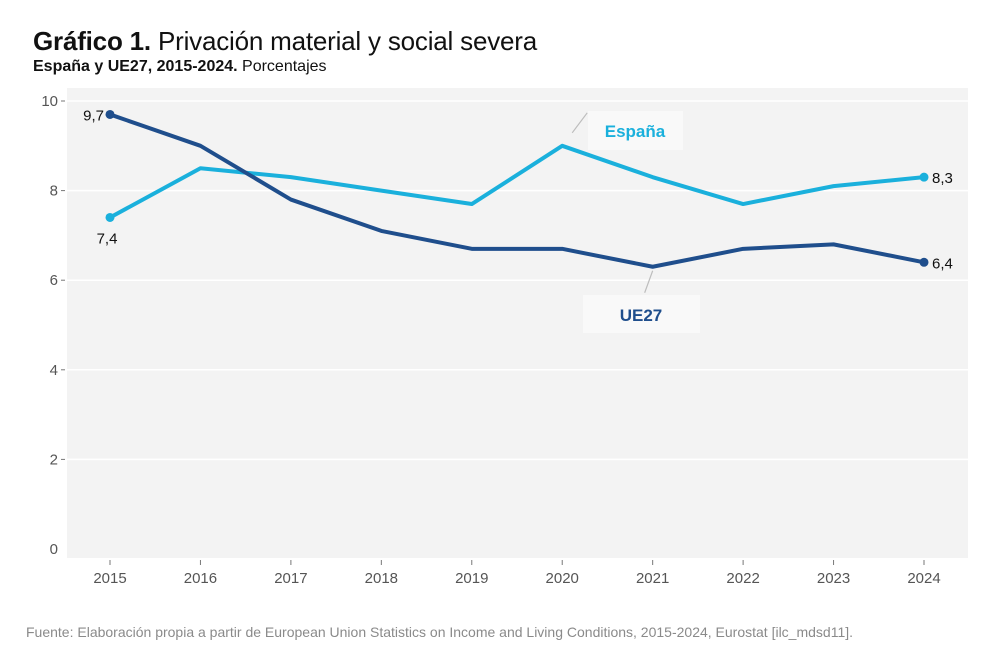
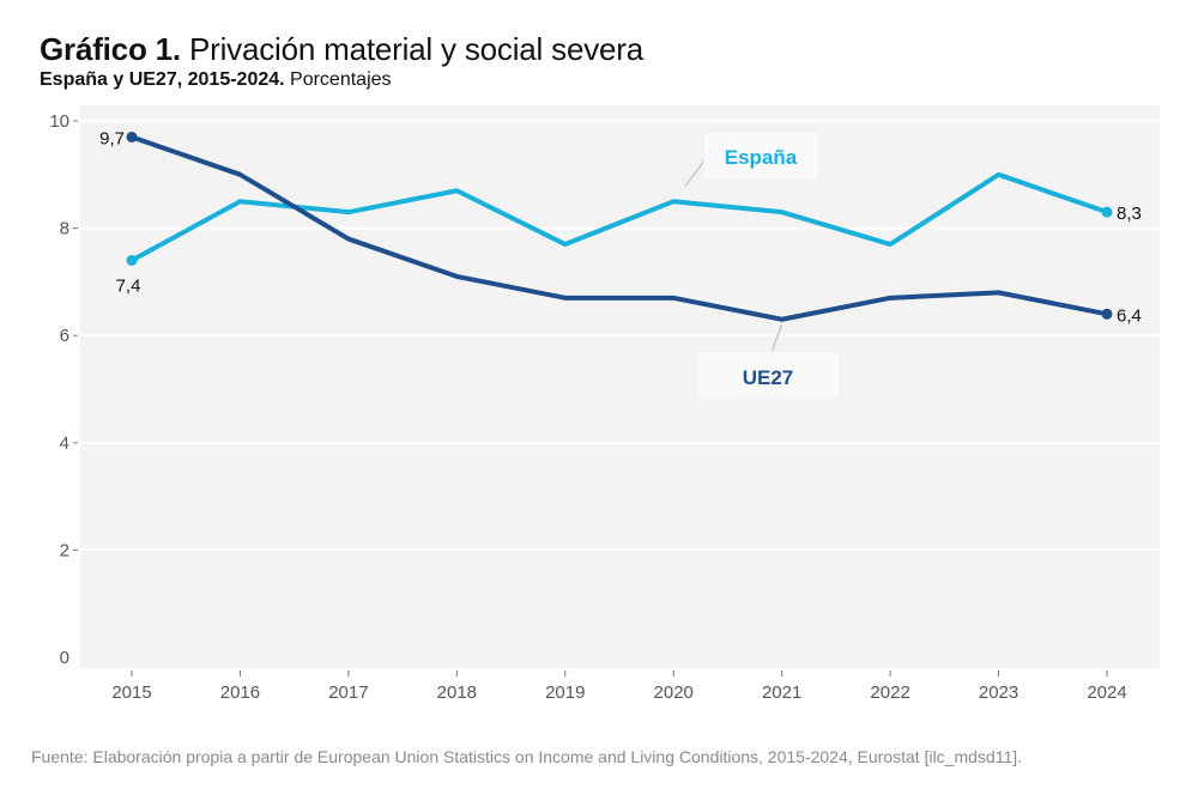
España/2018: 8.0 -> 8.7
España/2020: 9.0 -> 8.5
España/2023: 8.1 -> 9.0
